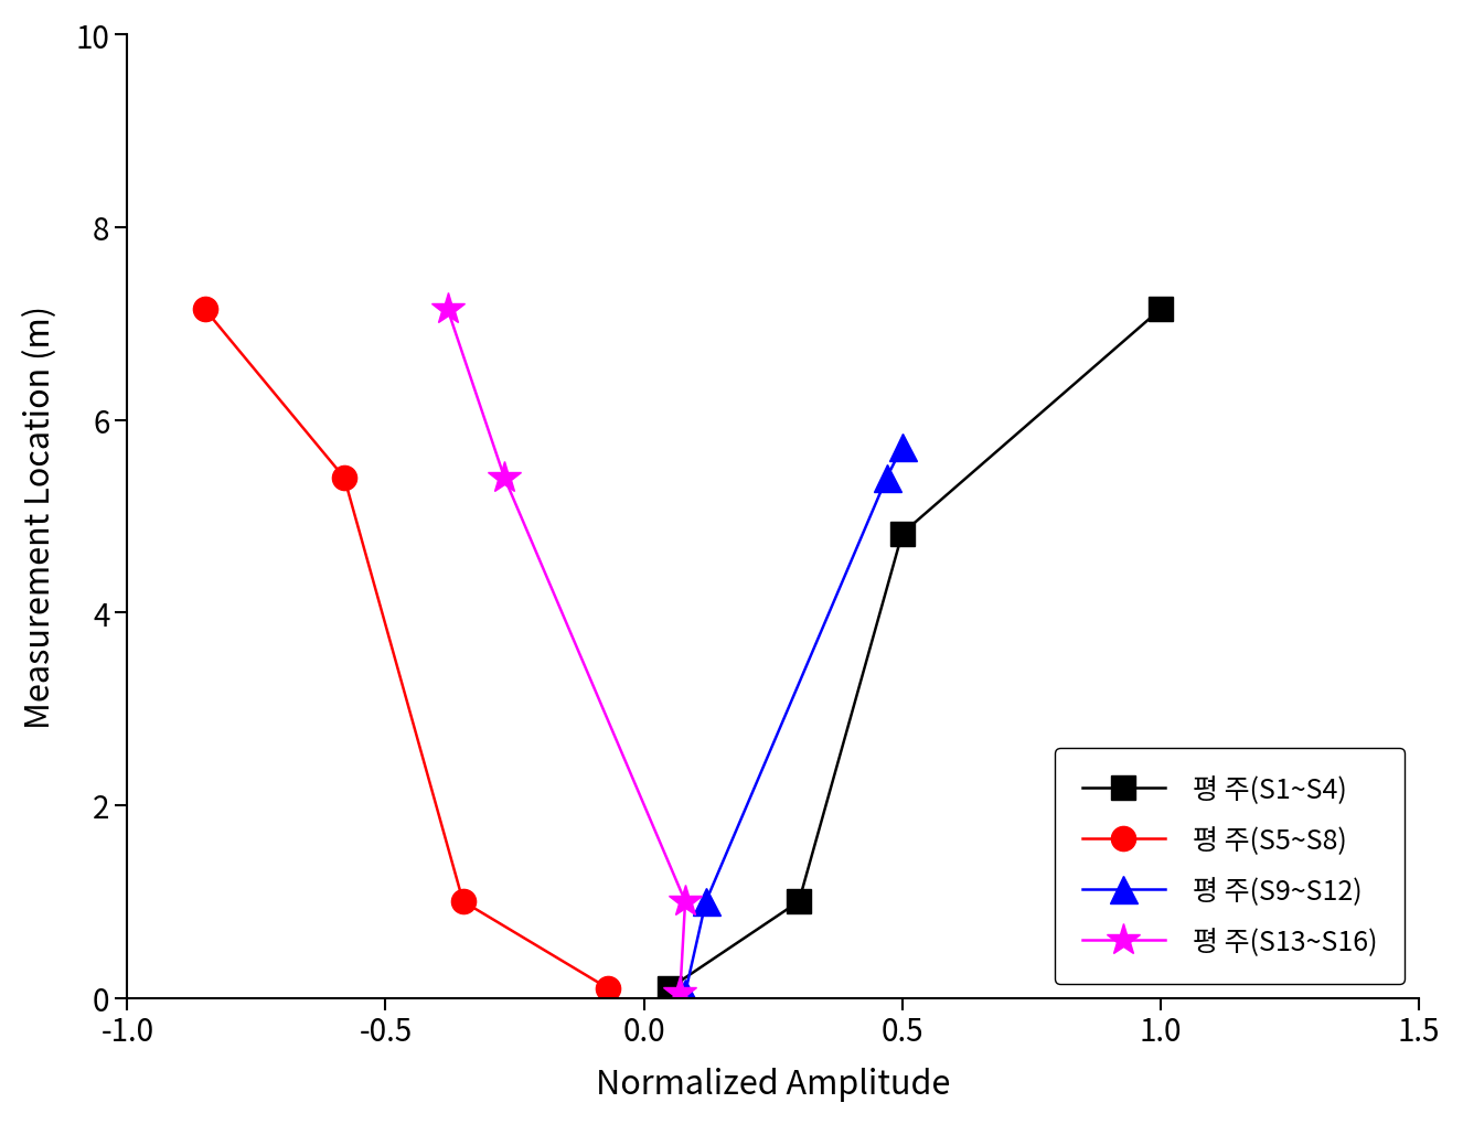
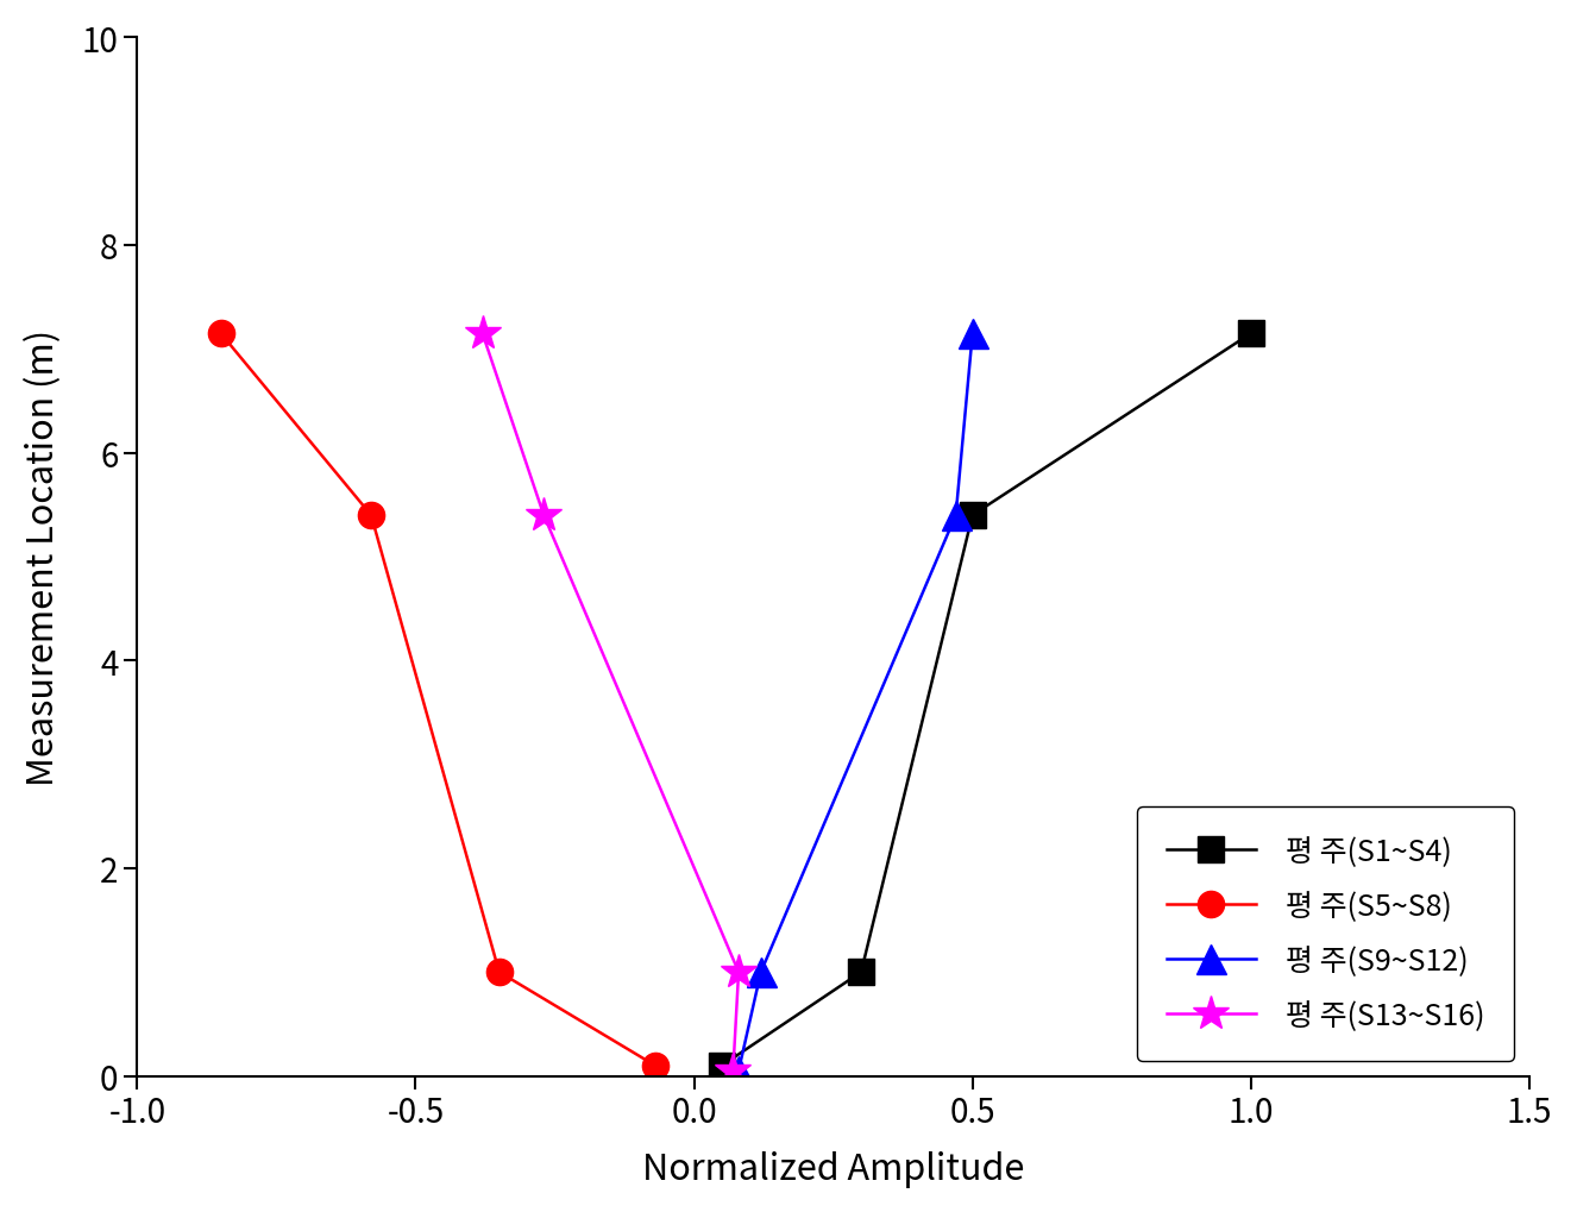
평 주(S1~S4)/0.5: 4.82 -> 5.40
평 주(S9~S12)/0.5: 5.72 -> 7.15
